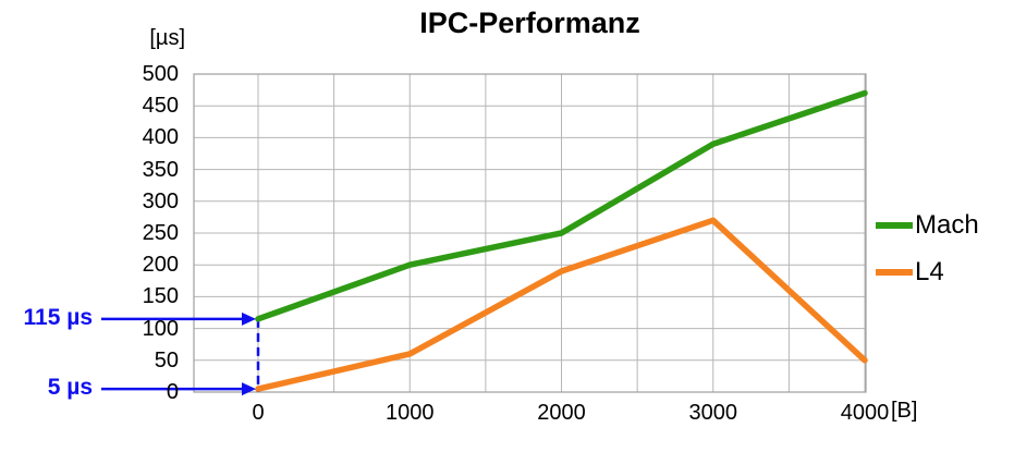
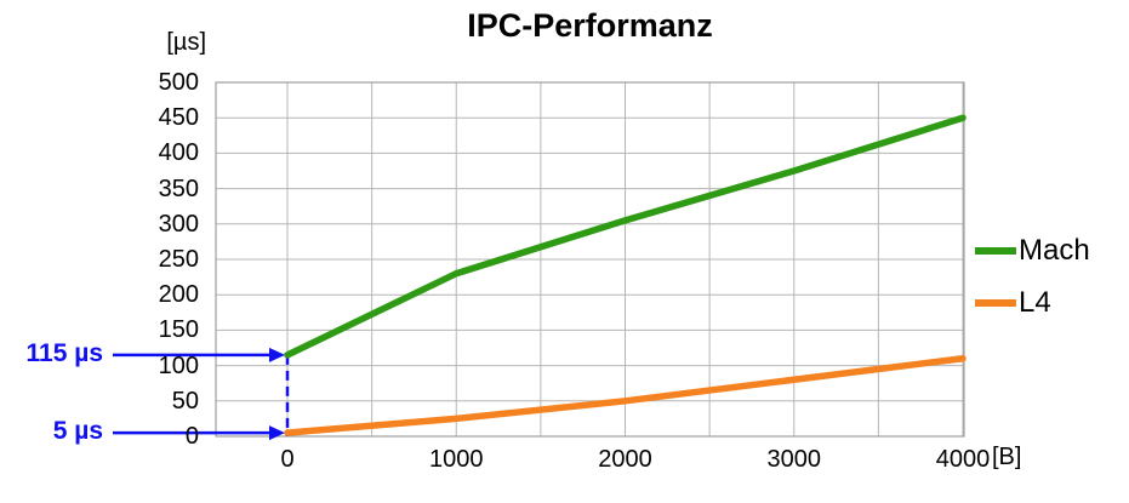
Mach/1000: 200 -> 230
L4/1000: 60 -> 20
Mach/2000: 250 -> 300
L4/2000: 190 -> 50
Mach/3000: 390 -> 380
L4/3000: 270 -> 80
Mach/4000: 470 -> 450
L4/4000: 50 -> 110
